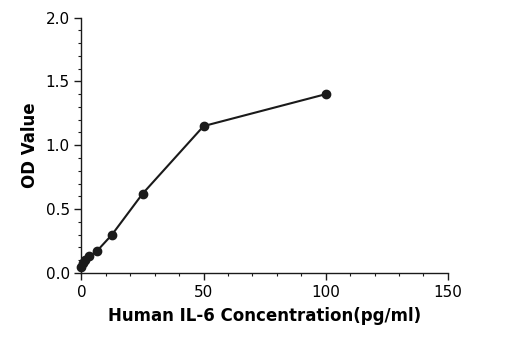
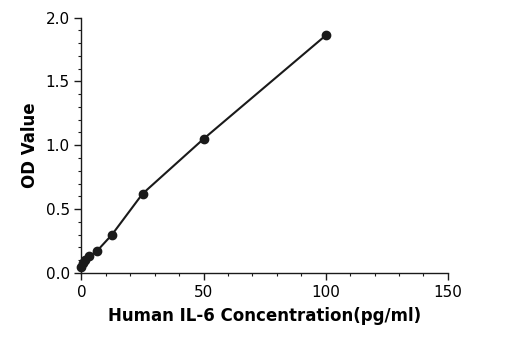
50: 1.15 -> 1.05
100: 1.40 -> 1.86
